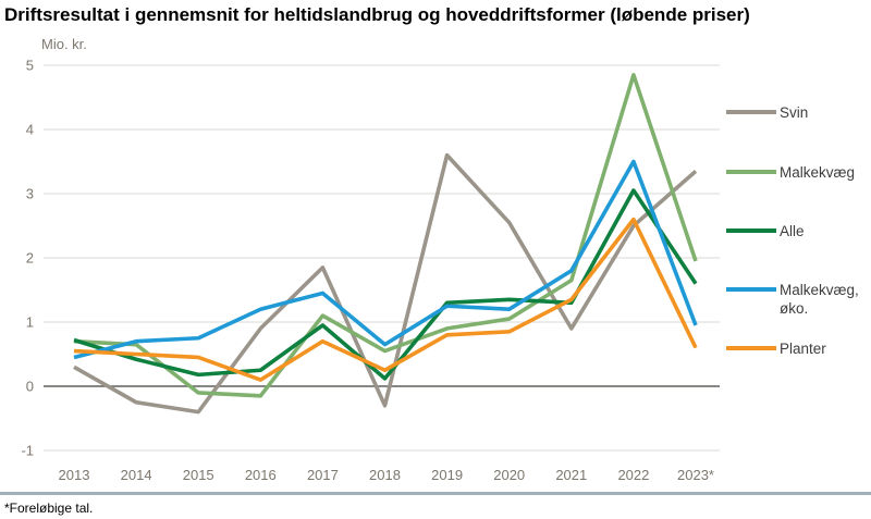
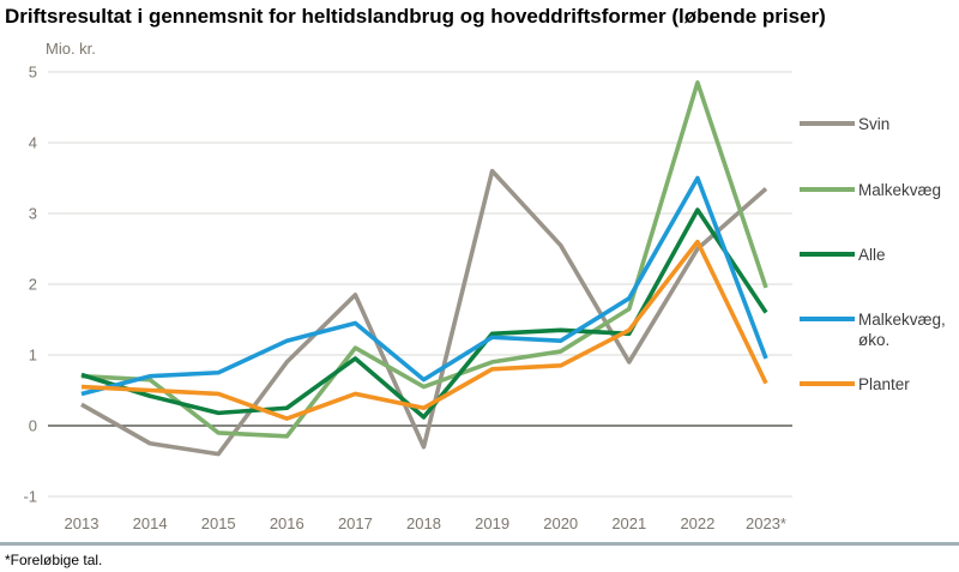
Planter/2017: 0.7 -> 0.5
